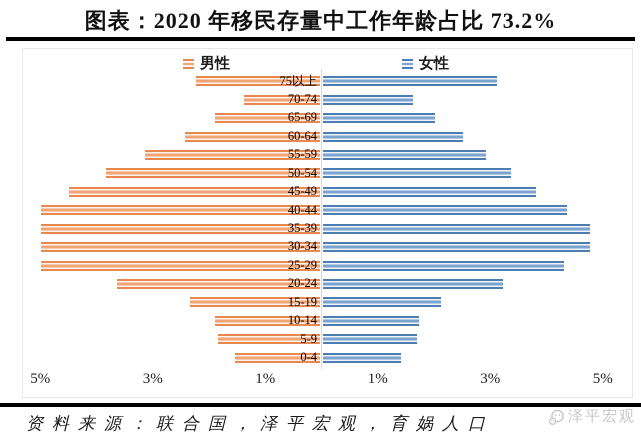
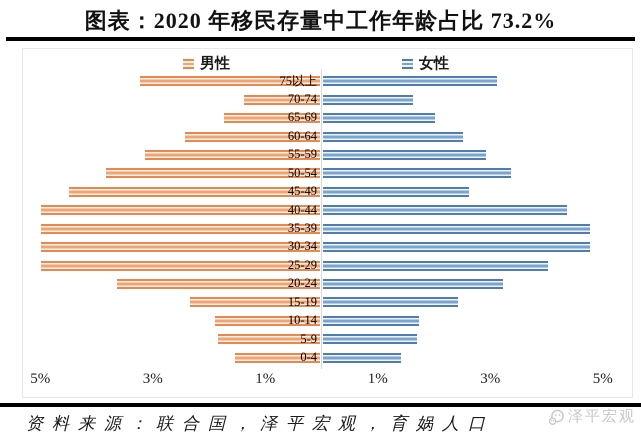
男性/75以上: 2.2% -> 3.2%
男性/65-69: 1.9% -> 1.7%
女性/45-49: 3.8% -> 2.6%
女性/25-29: 4.3% -> 4.0%
女性/15-19: 2.1% -> 2.4%
